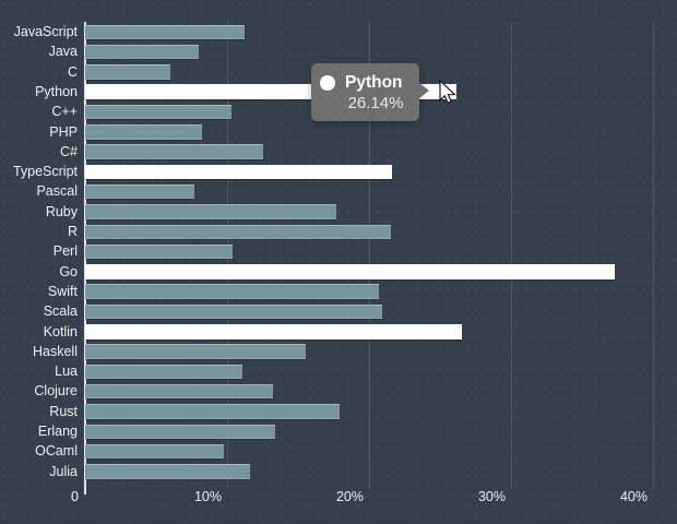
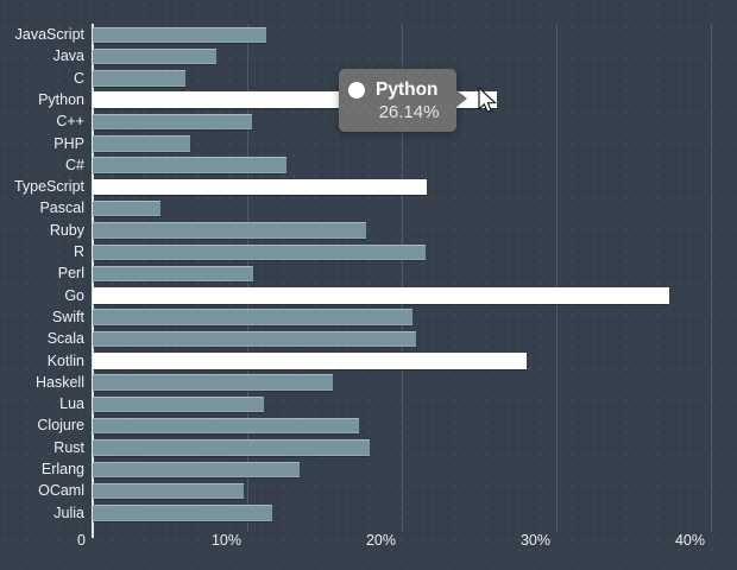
PHP: 8.2% -> 6.3%
Pascal: 7.7% -> 4.4%
Kotlin: 26.5% -> 28.1%
Clojure: 13.2% -> 17.2%
